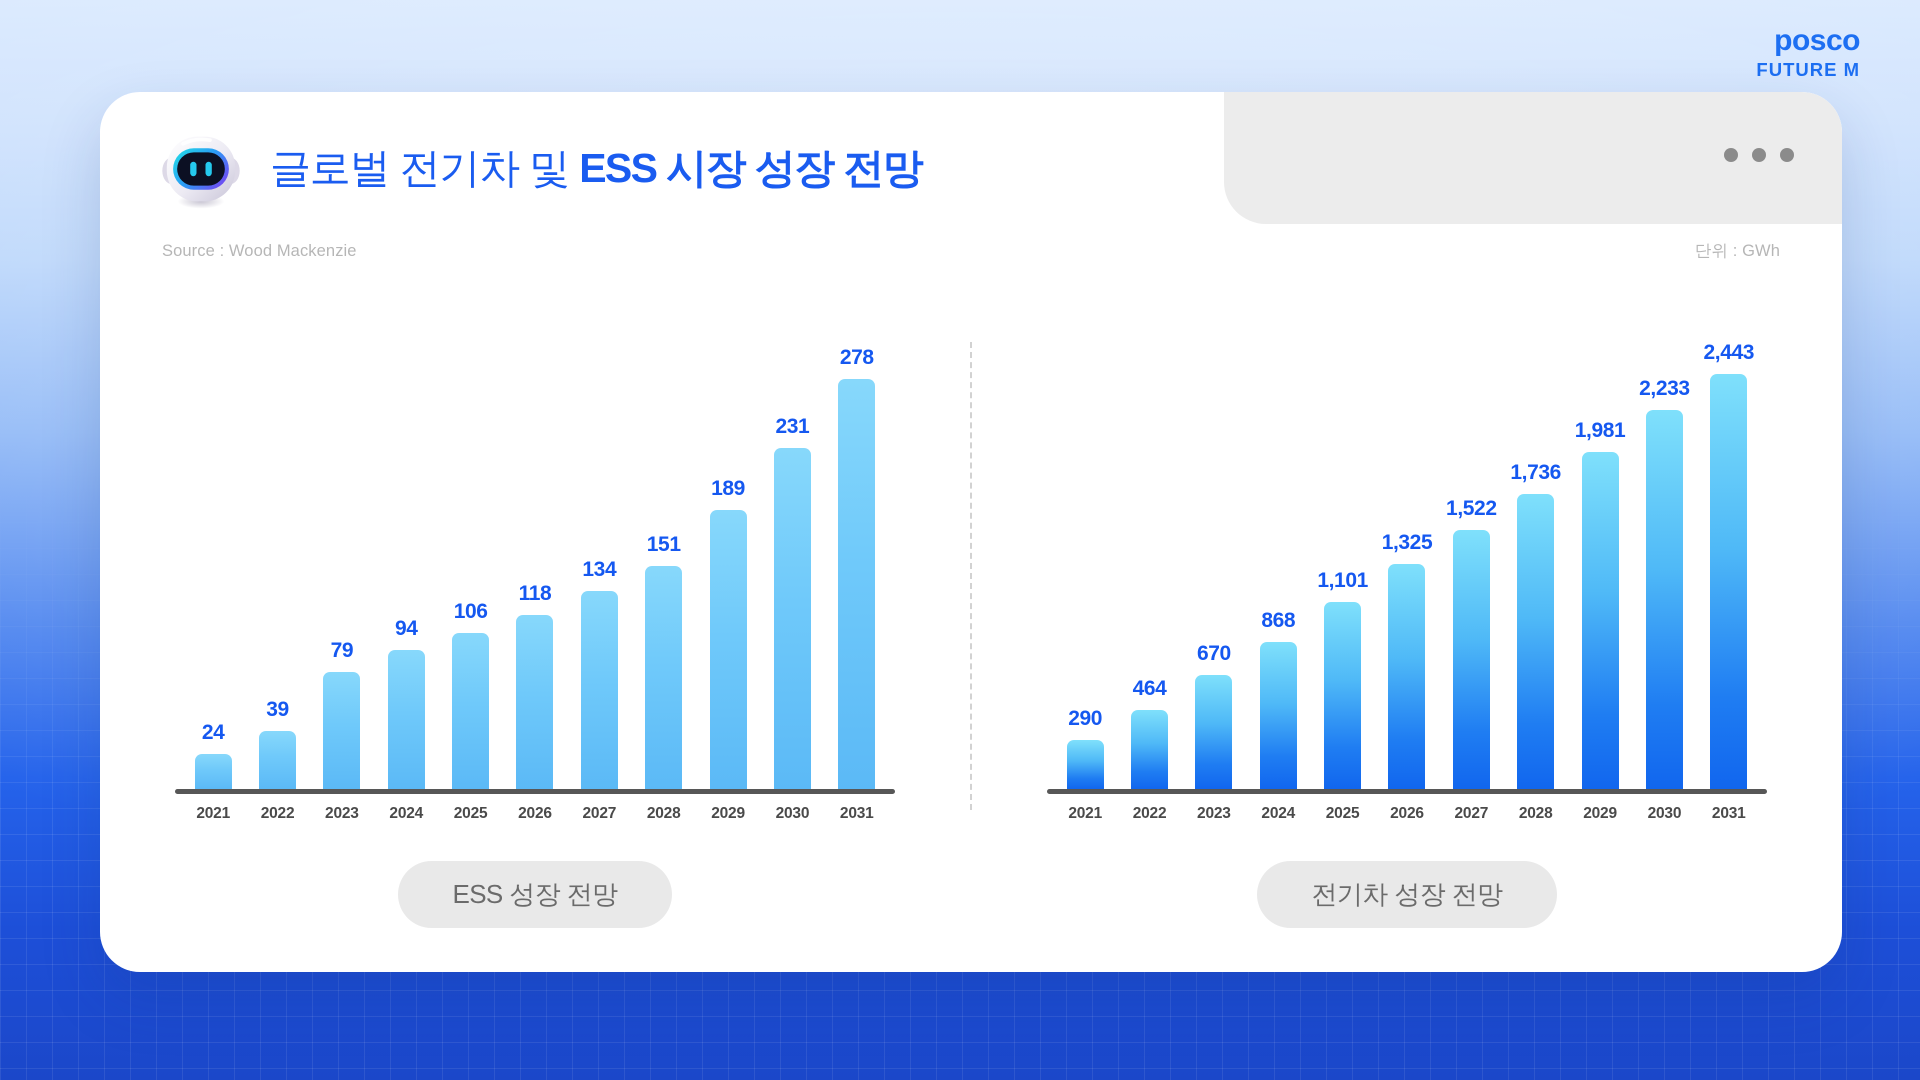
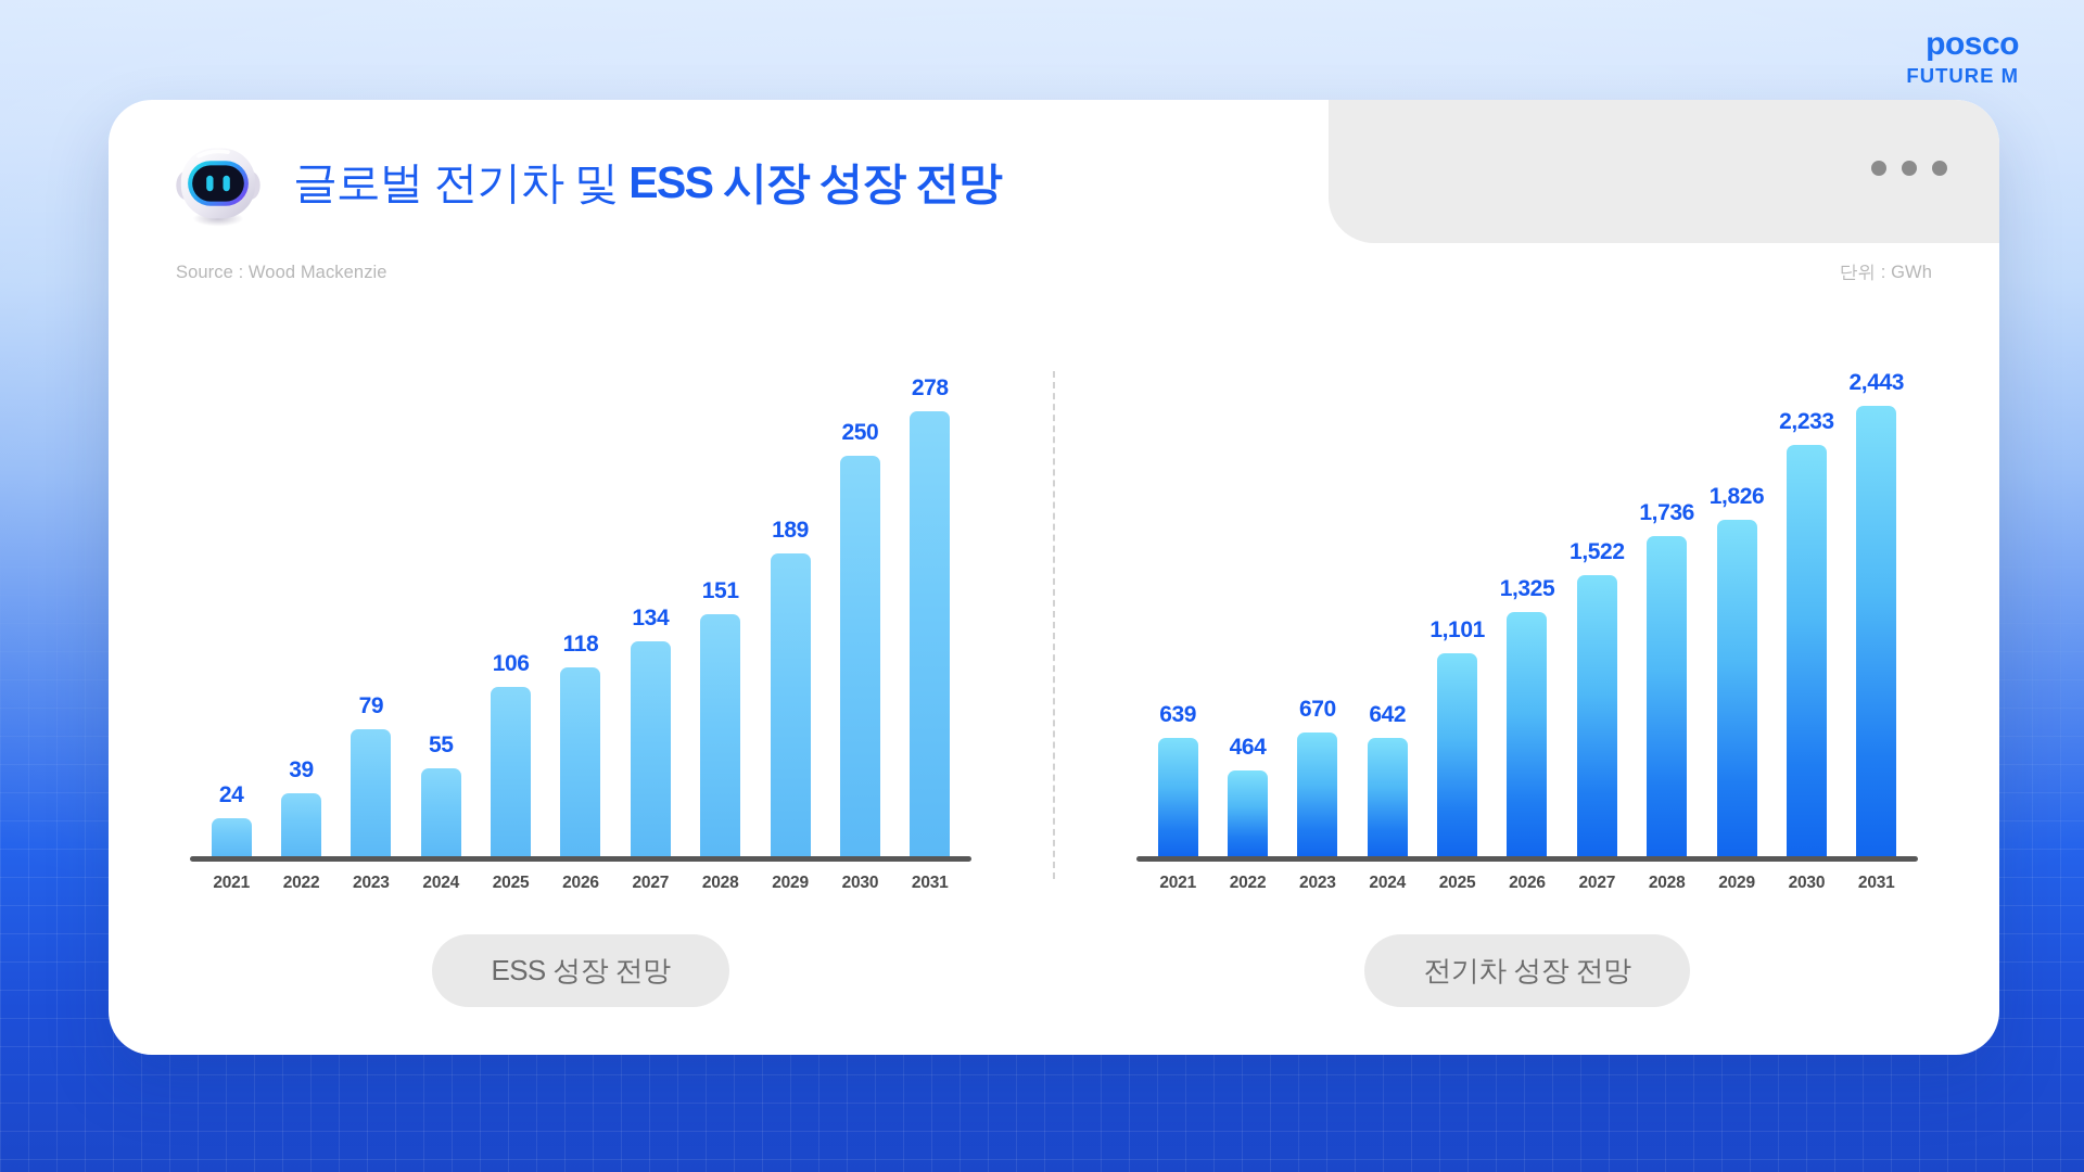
ESS 성장 전망/2024: 94 -> 55
ESS 성장 전망/2030: 231 -> 250
전기차 성장 전망/2021: 290 -> 639
전기차 성장 전망/2024: 868 -> 642
전기차 성장 전망/2029: 1,981 -> 1,826
